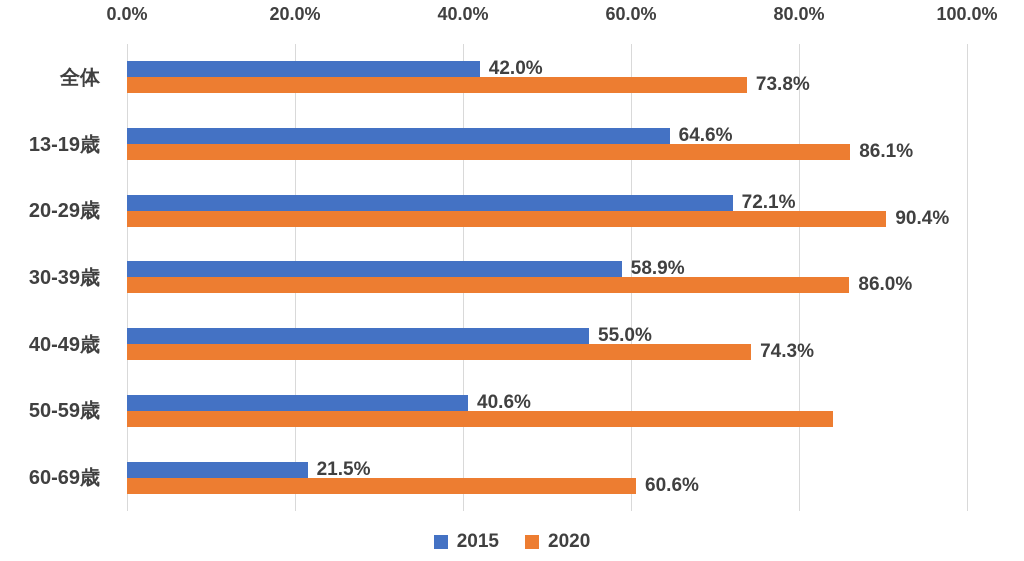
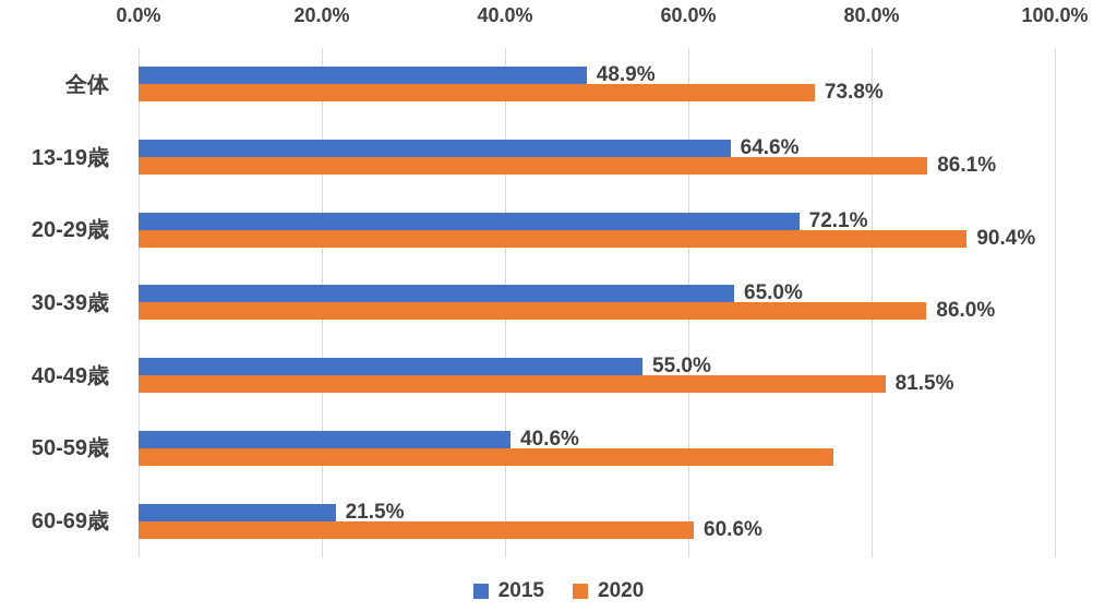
2015/全体: 42.0% -> 48.9%
2015/30-39歳: 58.9% -> 65.0%
2020/40-49歳: 74.3% -> 81.5%
2020/50-59歳: 84% -> 76%
